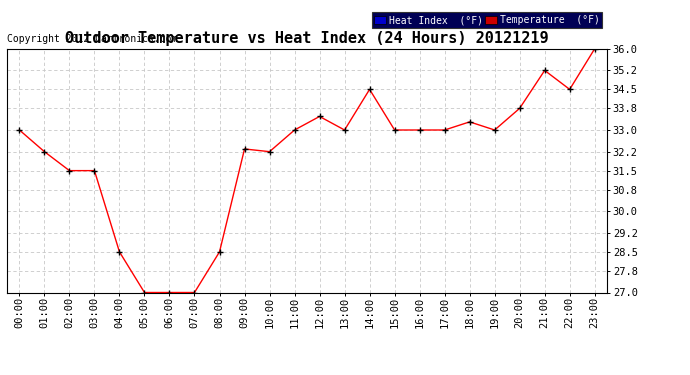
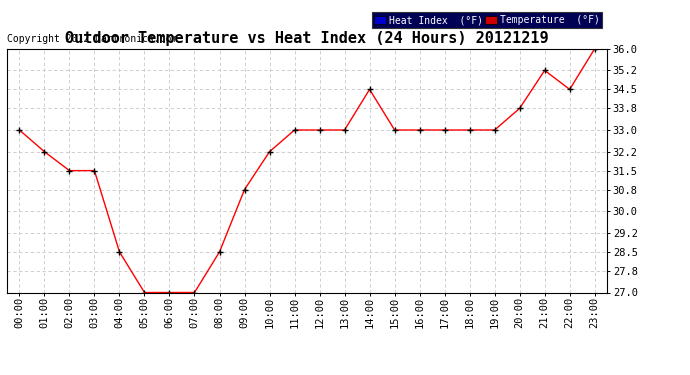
09:00: 32.3 -> 30.8
12:00: 33.5 -> 33.0
18:00: 33.3 -> 33.0
